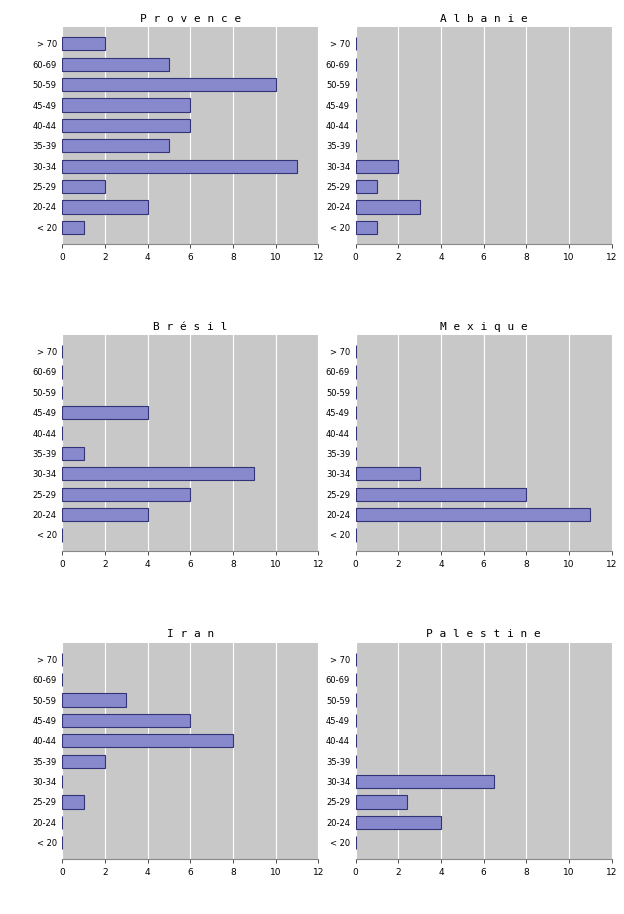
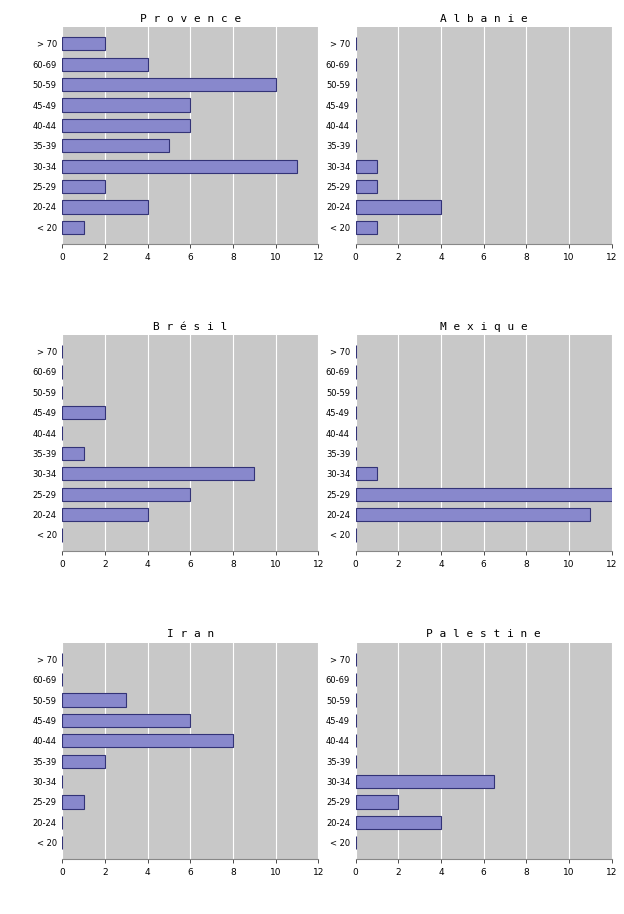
P r o v e n c e/60-69: 5 -> 4
A l b a n i e/30-34: 2 -> 1
A l b a n i e/20-24: 3 -> 4
B r é s i l/45-49: 4 -> 2
M e x i q u e/30-34: 3 -> 1
M e x i q u e/25-29: 8 -> 12
P a l e s t i n e/25-29: 2.4 -> 2.0
